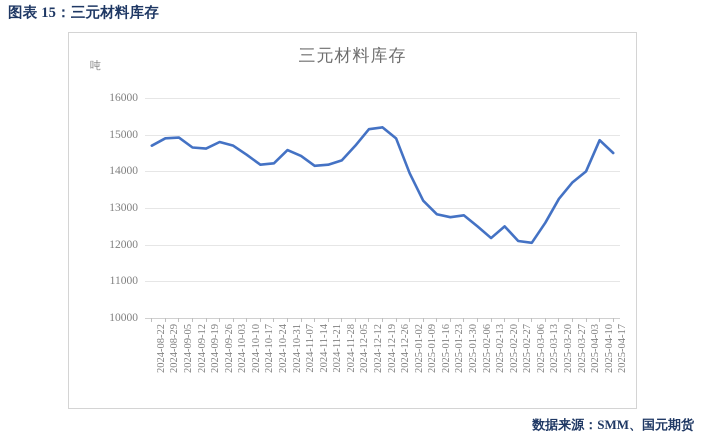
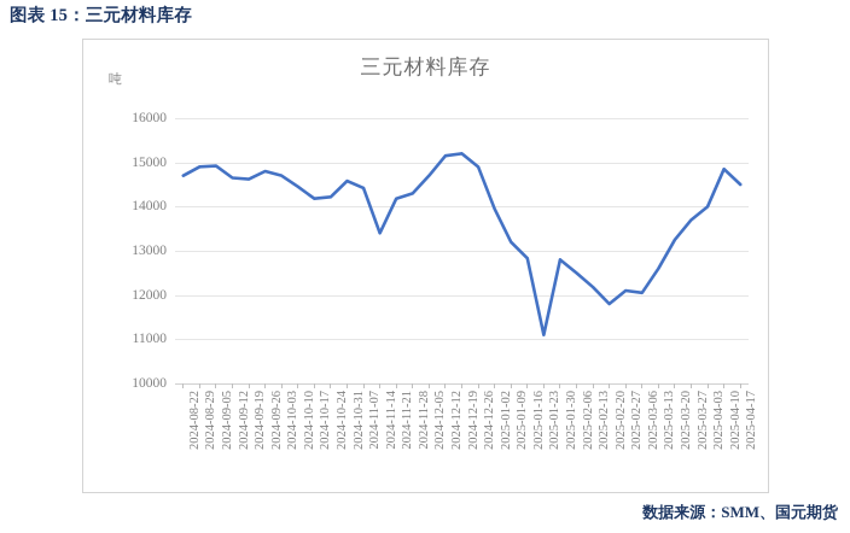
2024-11-14: 14200 -> 13400
2025-01-23: 12800 -> 11100
2025-02-20: 12500 -> 11800
